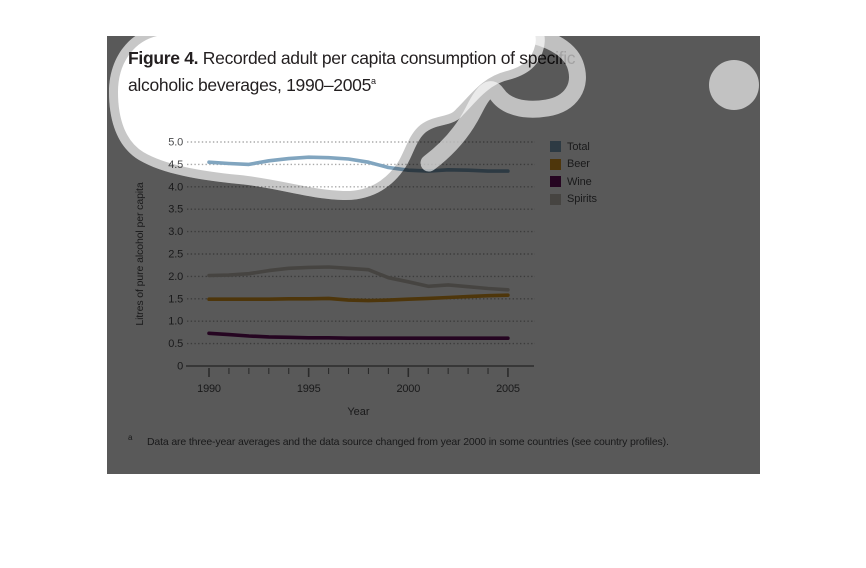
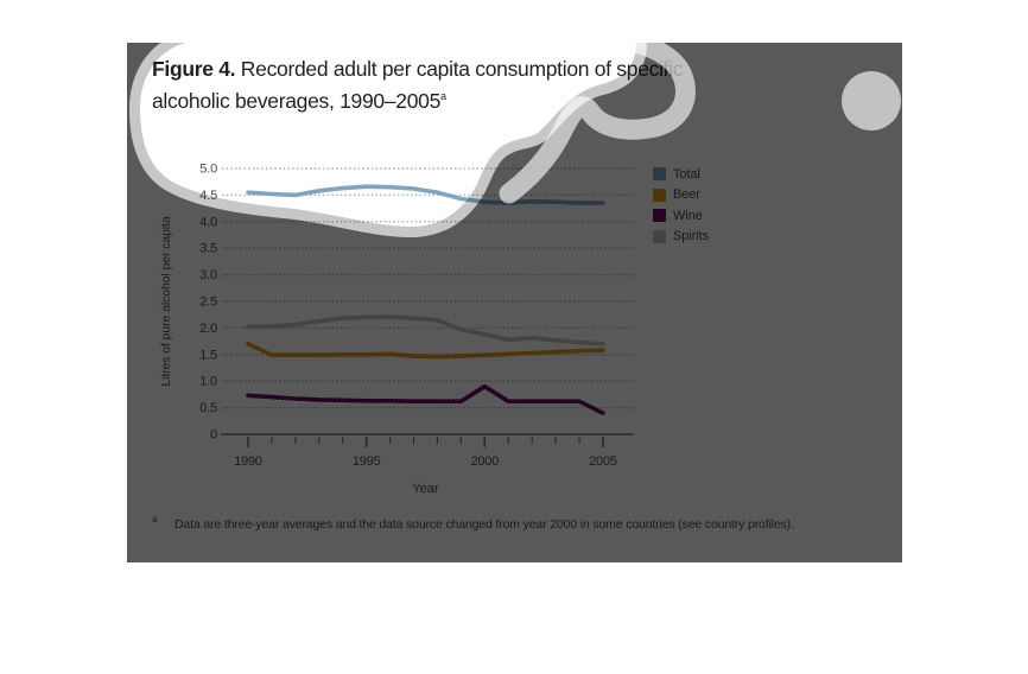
Beer/1990: 1.5 -> 1.7
Wine/2000: 0.6 -> 0.9
Wine/2005: 0.6 -> 0.4
